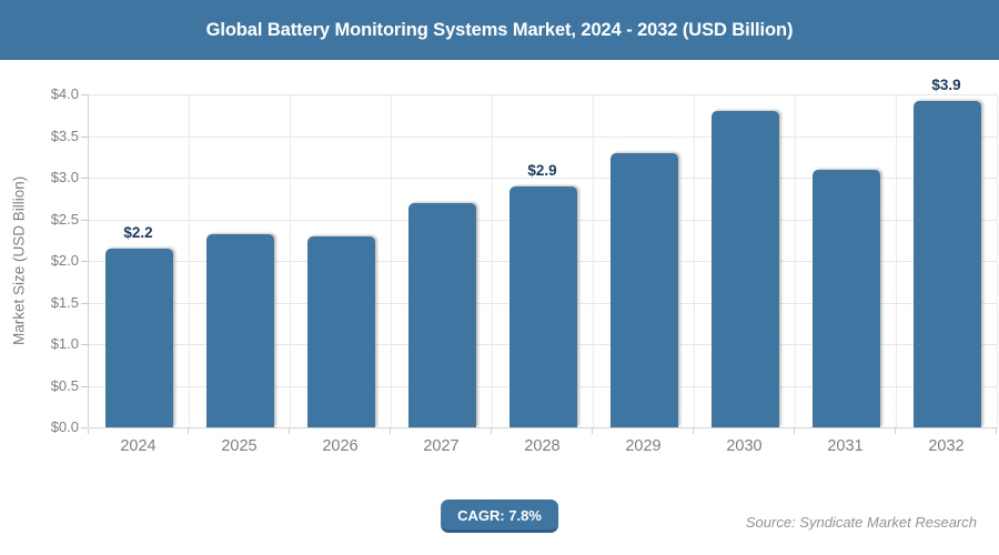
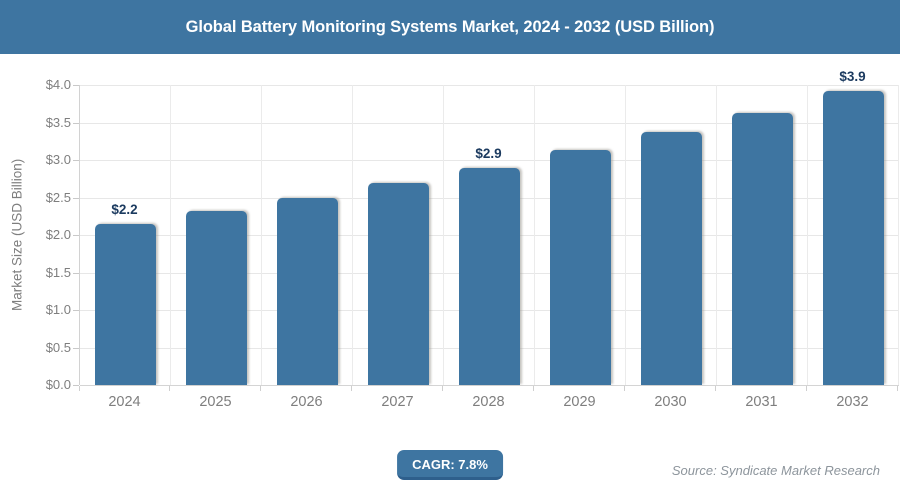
2026: $2.3 -> $2.5
2029: $3.3 -> $3.1
2030: $3.8 -> $3.4
2031: $3.1 -> $3.6
